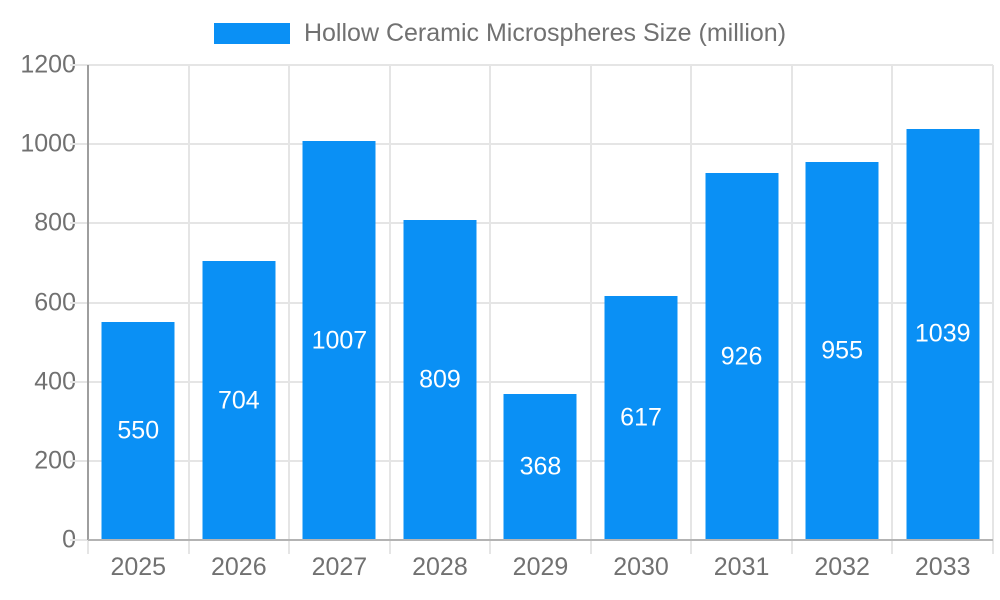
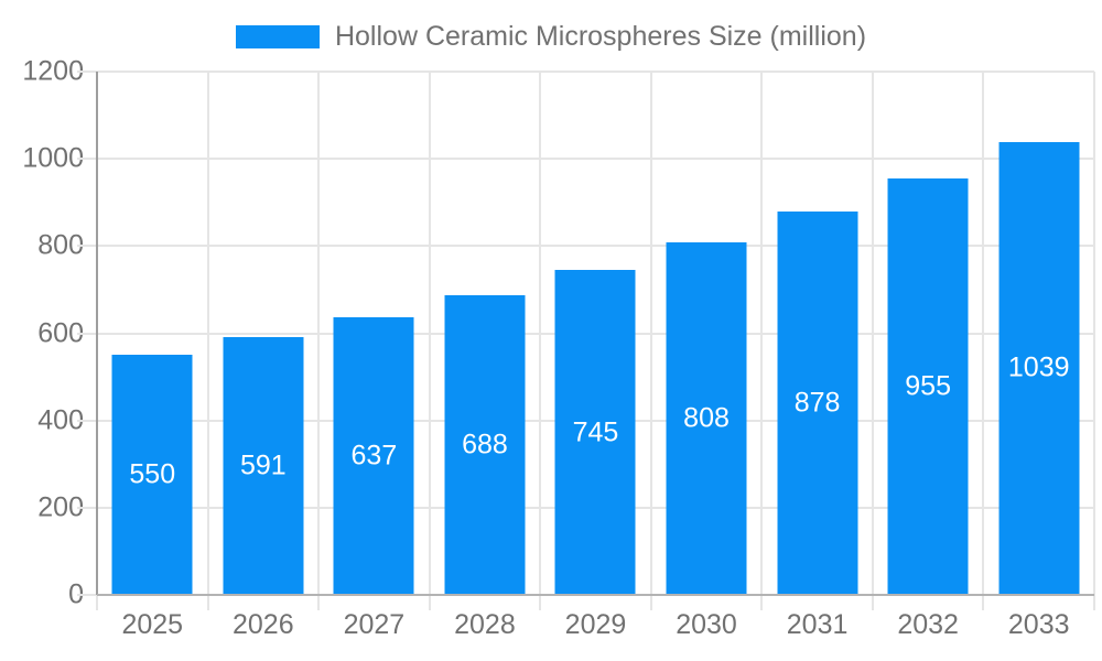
2026: 704 -> 591
2027: 1007 -> 637
2028: 809 -> 688
2029: 368 -> 745
2030: 617 -> 808
2031: 926 -> 878
